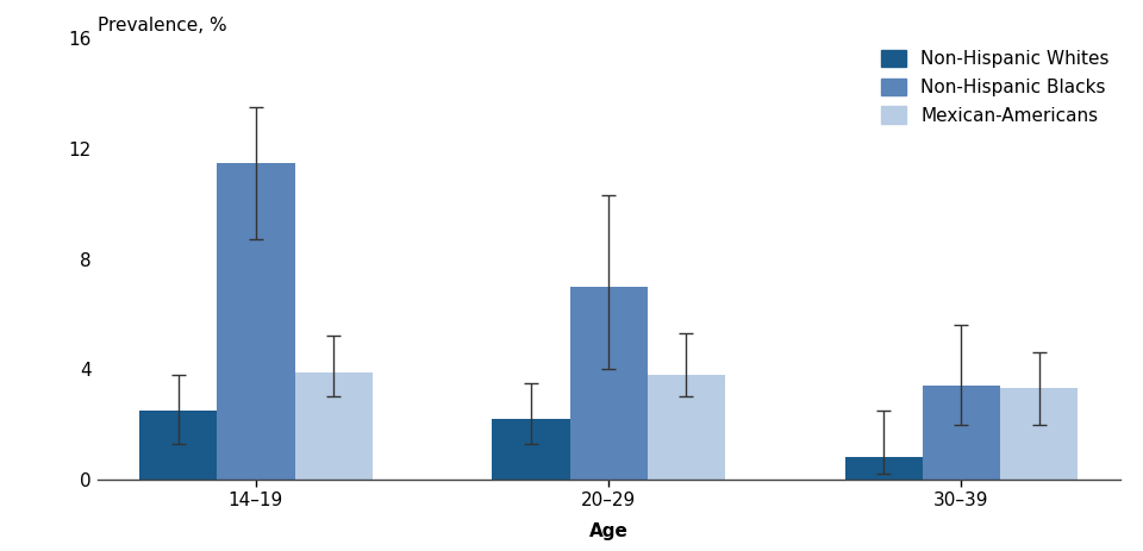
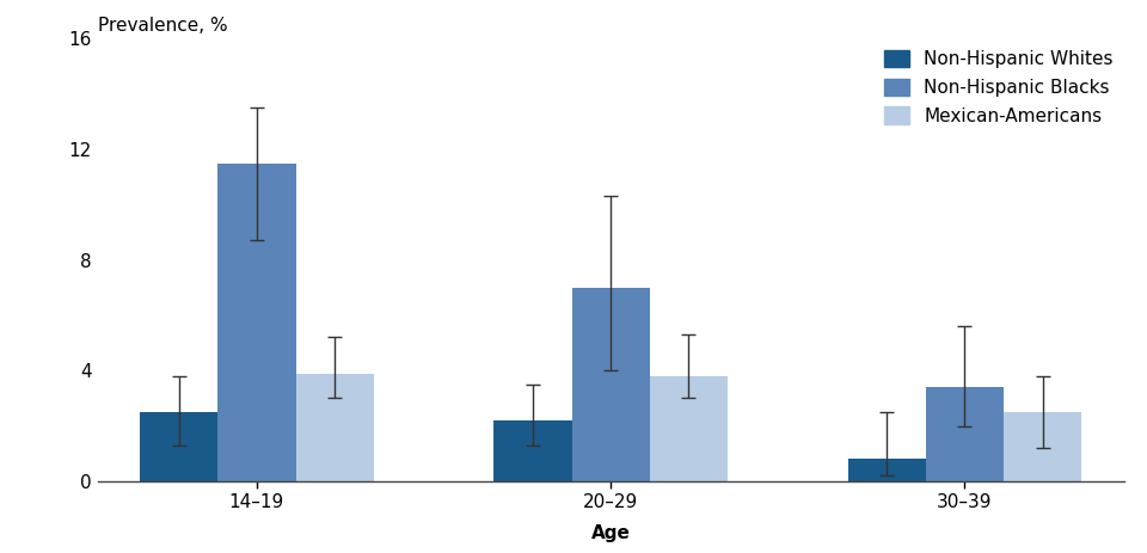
Mexican-Americans/30–39: 3.3 -> 2.5
